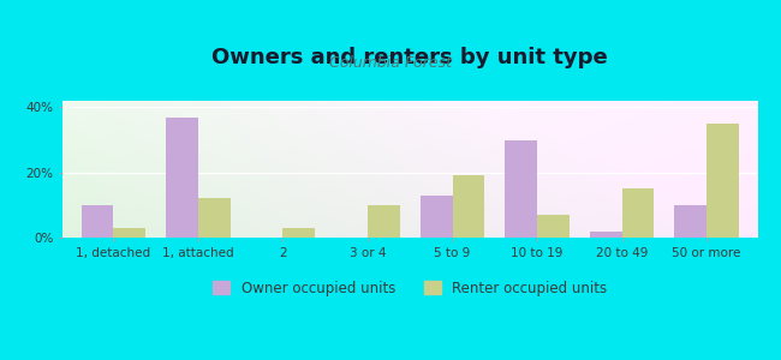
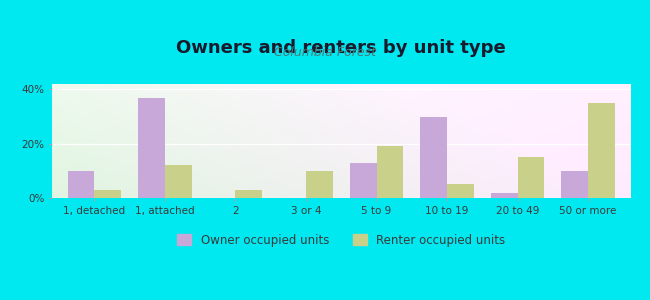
Renter occupied units/10 to 19: 7% -> 5%
